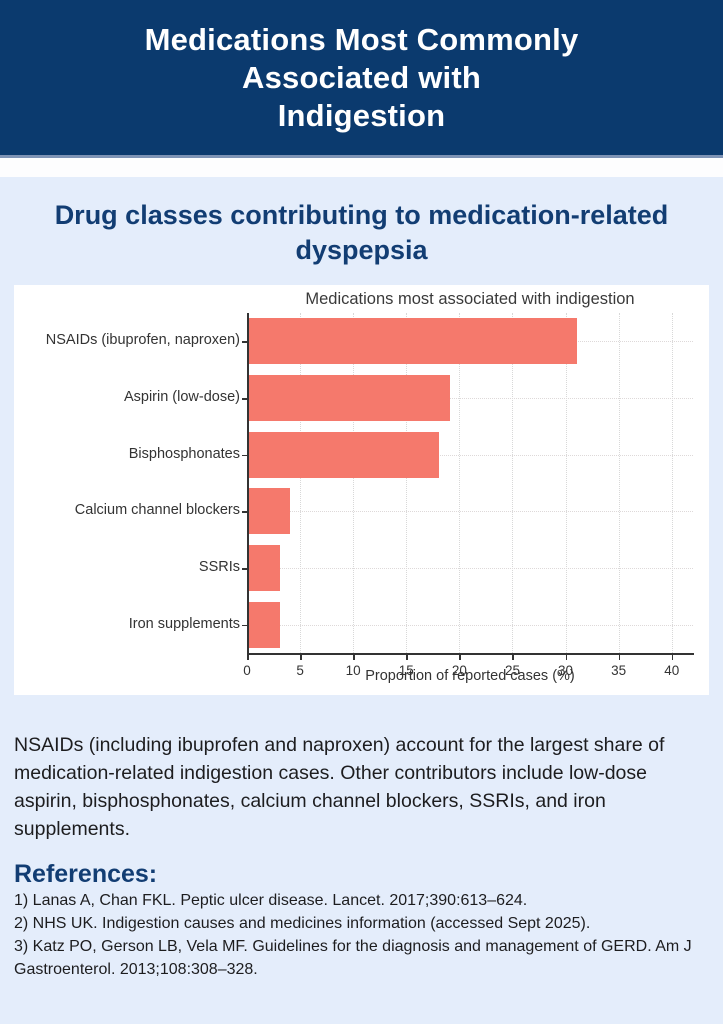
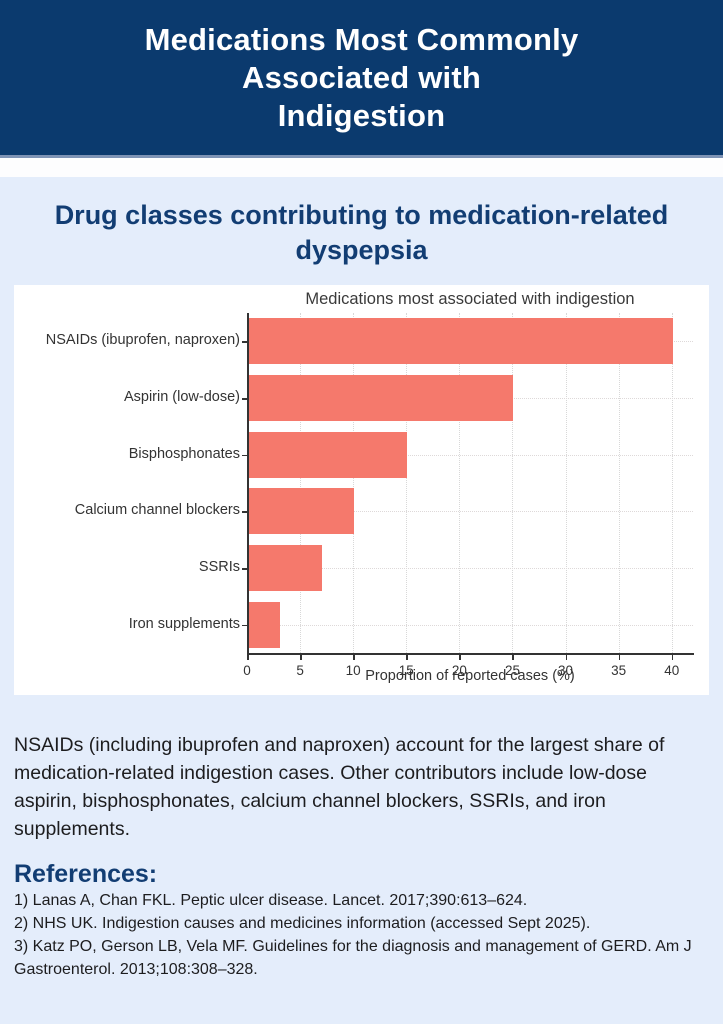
NSAIDs (ibuprofen, naproxen): 31 -> 40
Aspirin (low-dose): 19 -> 25
Bisphosphonates: 18 -> 15
Calcium channel blockers: 4 -> 10
SSRIs: 3 -> 7
